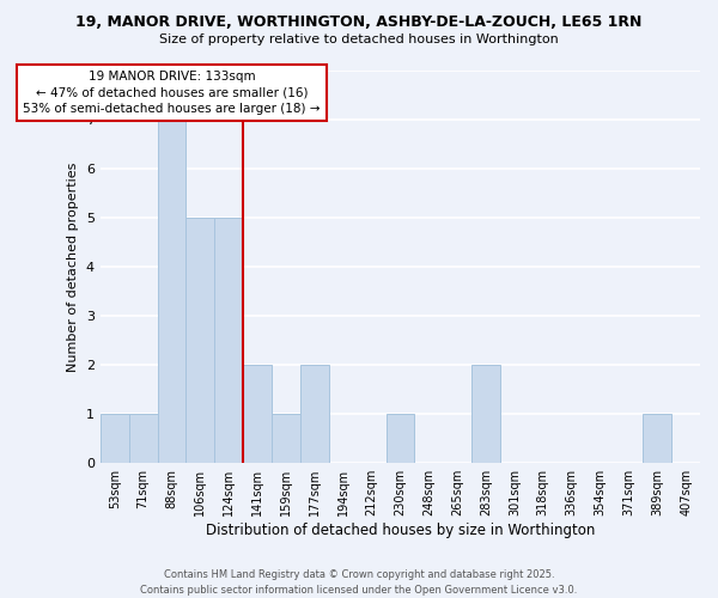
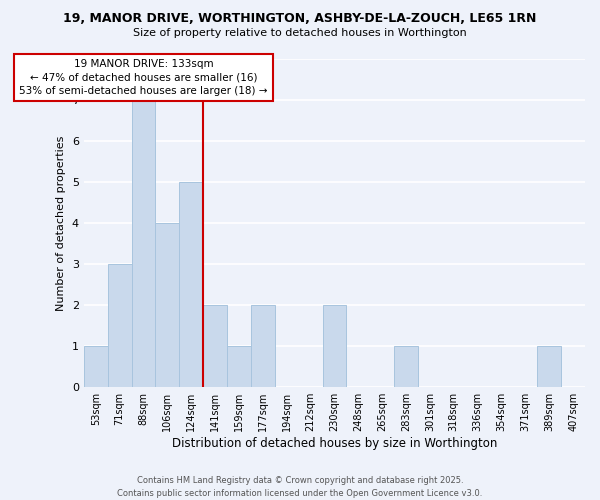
71sqm: 1 -> 3
106sqm: 5 -> 4
230sqm: 1 -> 2
283sqm: 2 -> 1
